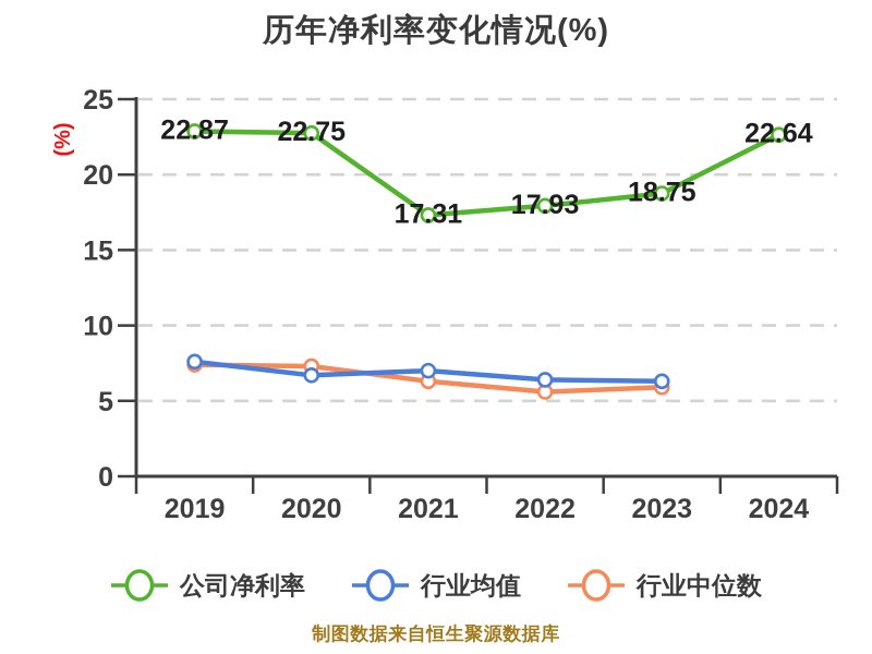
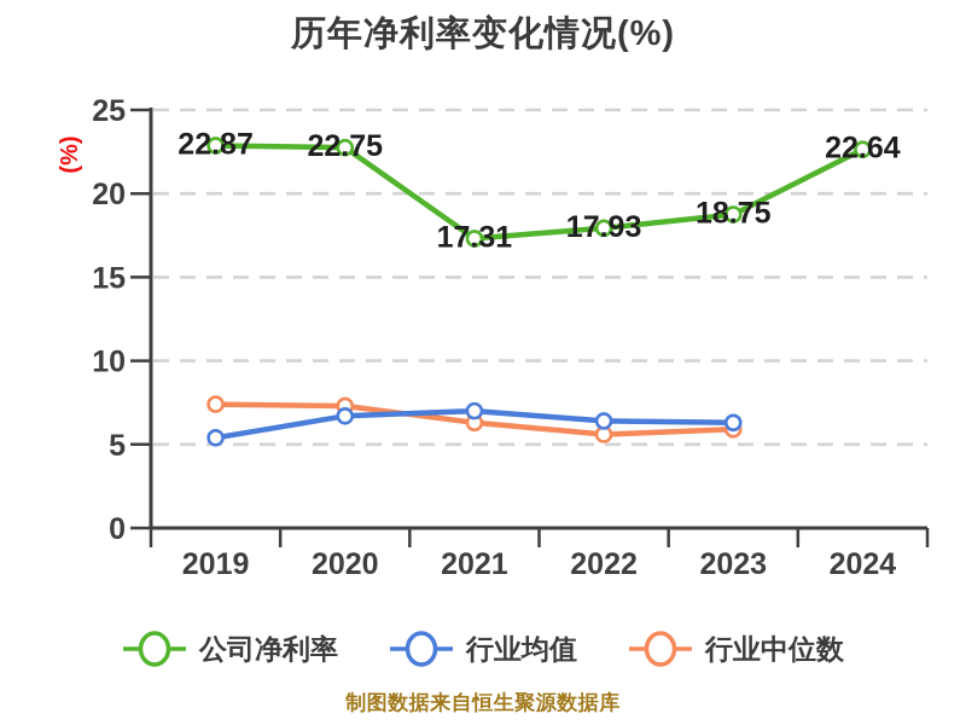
行业均值/2019: 7.6 -> 5.4
